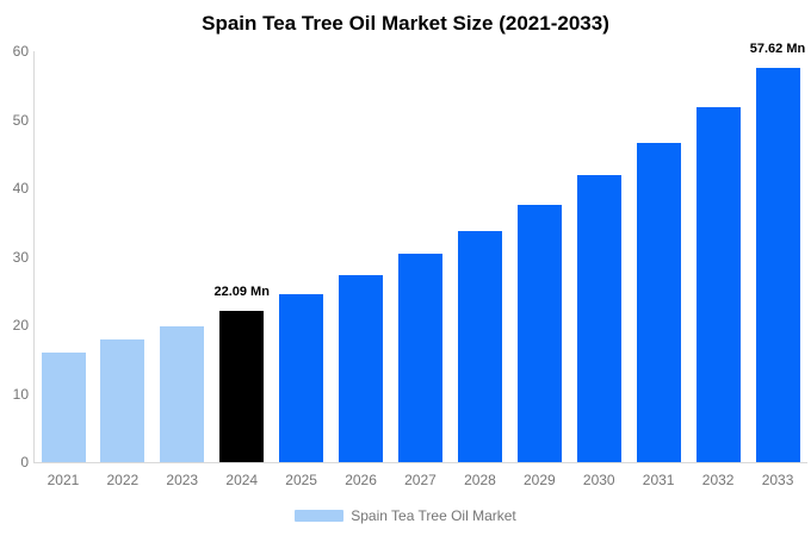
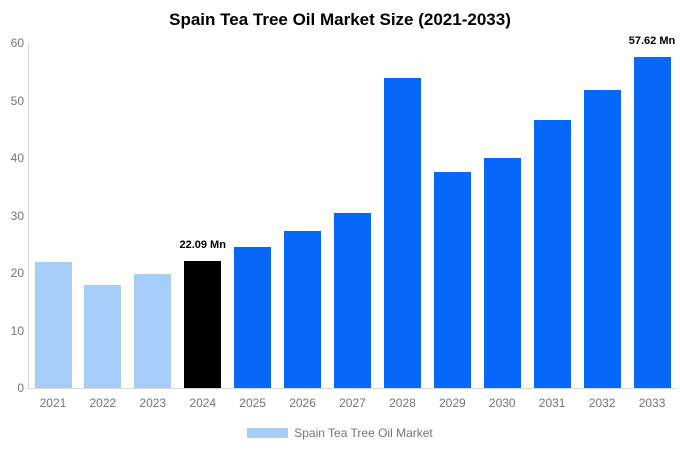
2021: 16 -> 22
2028: 34 -> 54
2030: 42 -> 40
